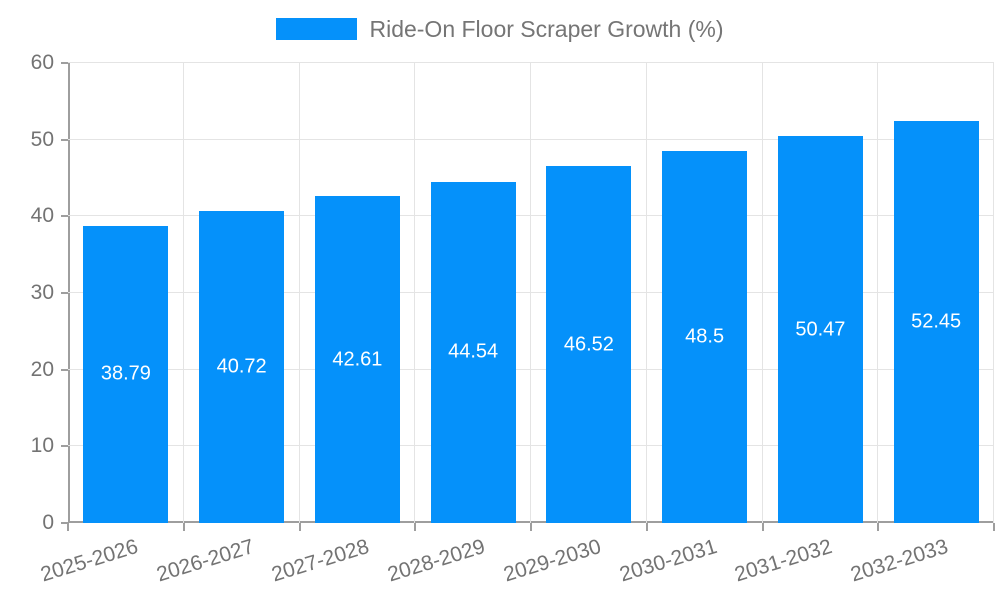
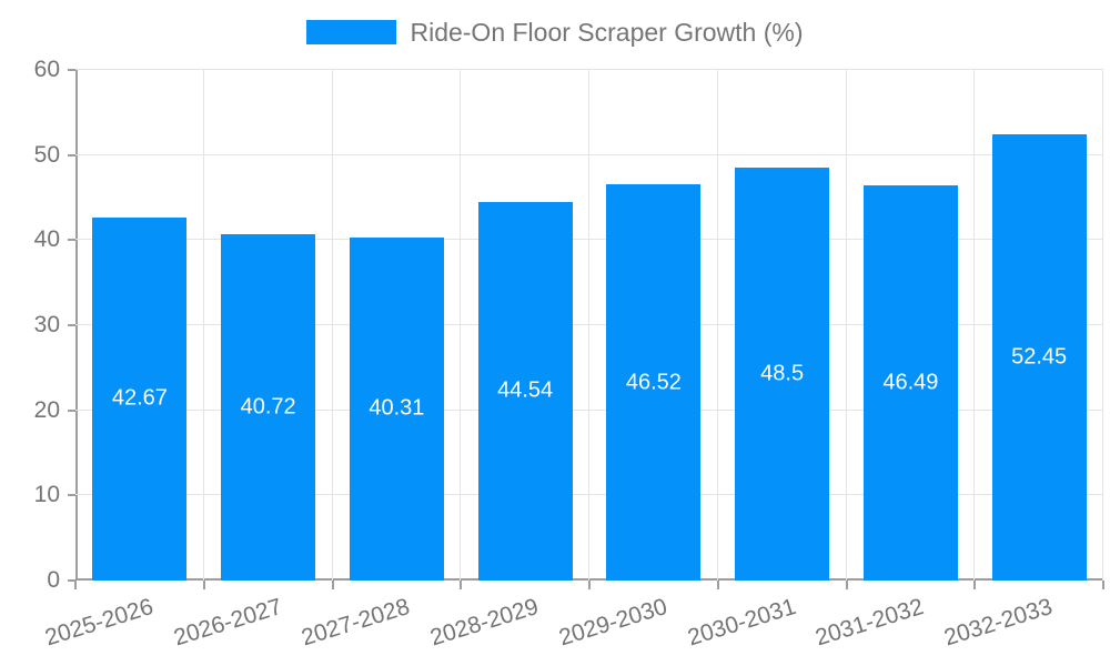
2025-2026: 38.79 -> 42.67
2027-2028: 42.61 -> 40.31
2031-2032: 50.47 -> 46.49
